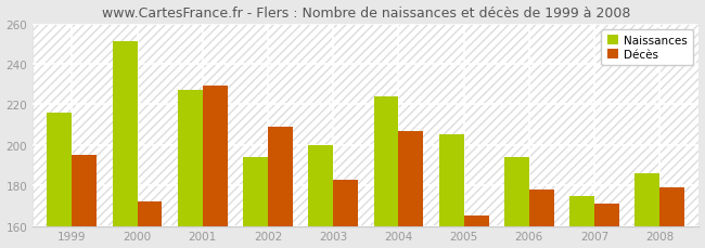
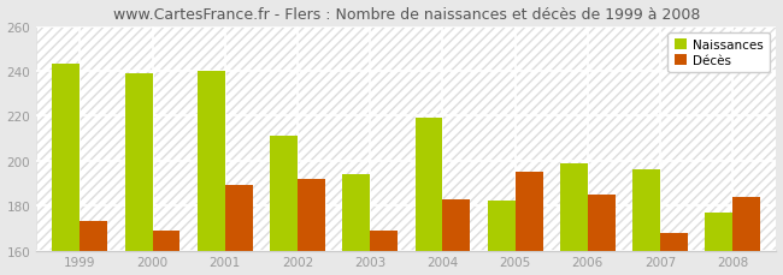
Naissances/1999: 216 -> 243
Décès/1999: 195 -> 173
Naissances/2000: 251 -> 239
Décès/2000: 172 -> 169
Naissances/2001: 227 -> 240
Décès/2001: 229 -> 189
Naissances/2002: 194 -> 211
Décès/2002: 209 -> 192
Naissances/2003: 200 -> 194
Décès/2003: 183 -> 169
Naissances/2004: 224 -> 219
Décès/2004: 207 -> 183
Naissances/2005: 205 -> 182
Décès/2005: 165 -> 195
Naissances/2006: 194 -> 199
Décès/2006: 178 -> 185
Naissances/2007: 175 -> 196
Décès/2007: 171 -> 168
Naissances/2008: 186 -> 177
Décès/2008: 179 -> 184
